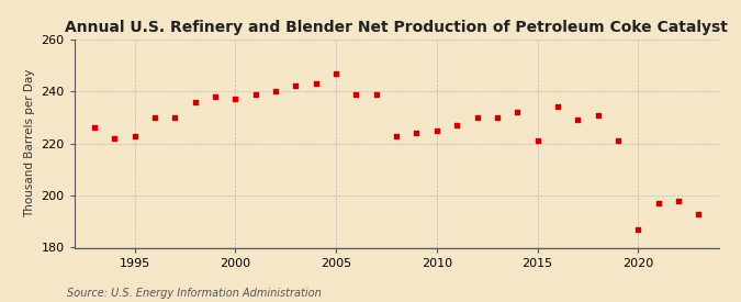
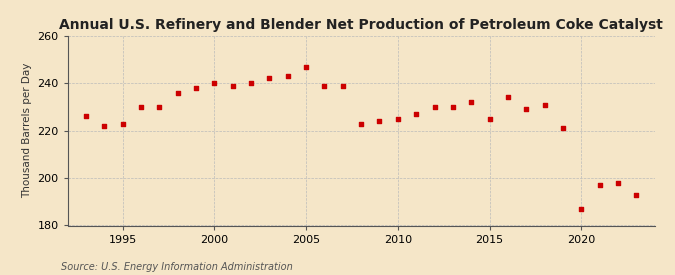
2000: 237 -> 240
2015: 221 -> 225
